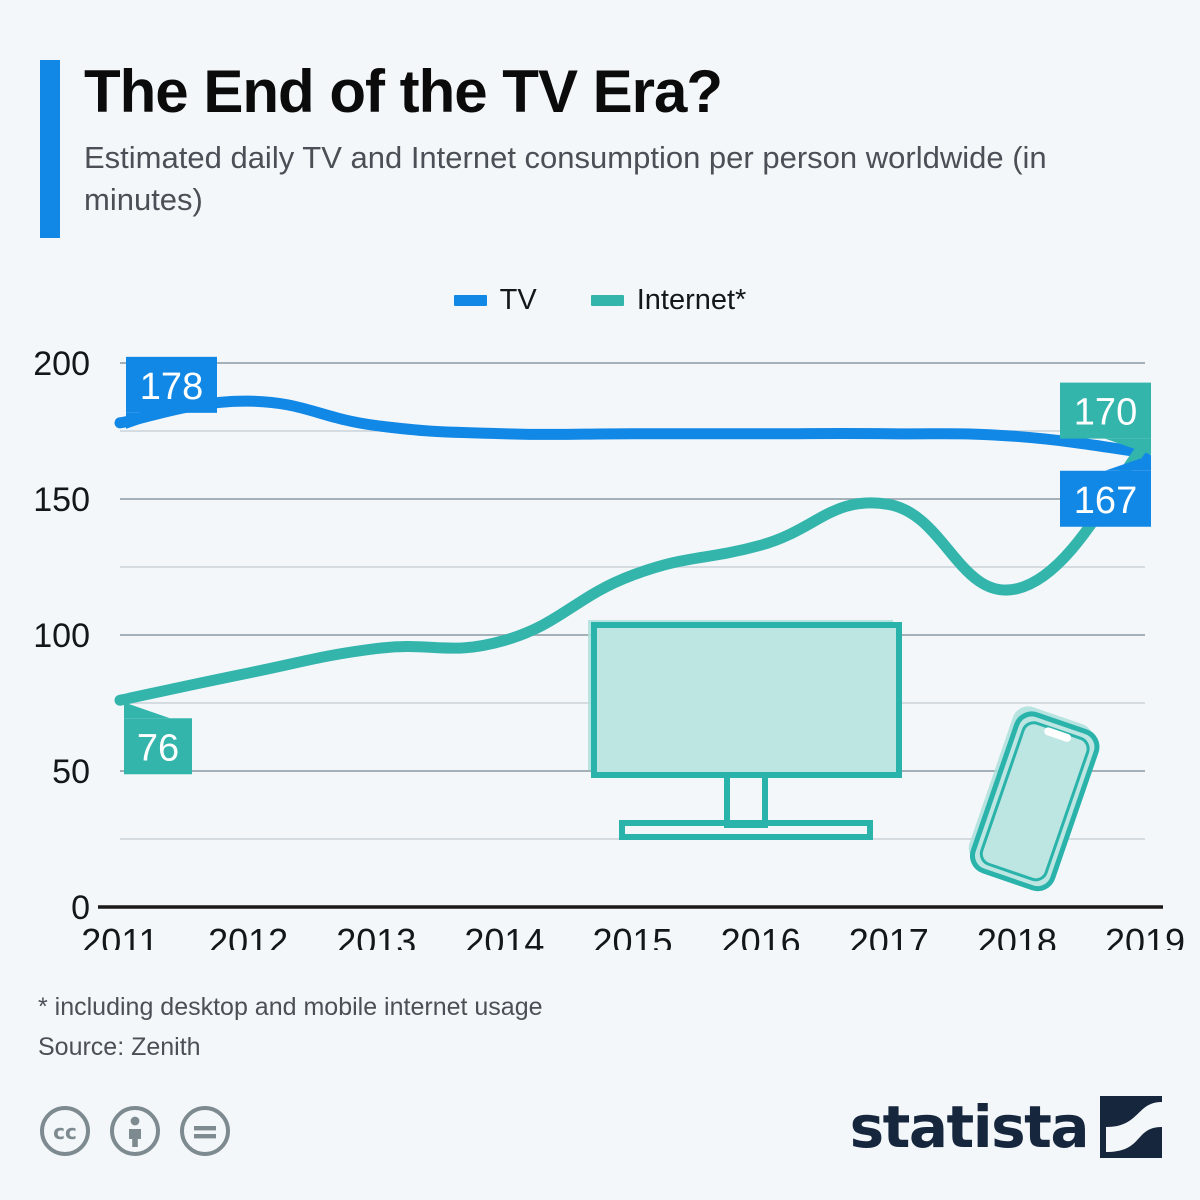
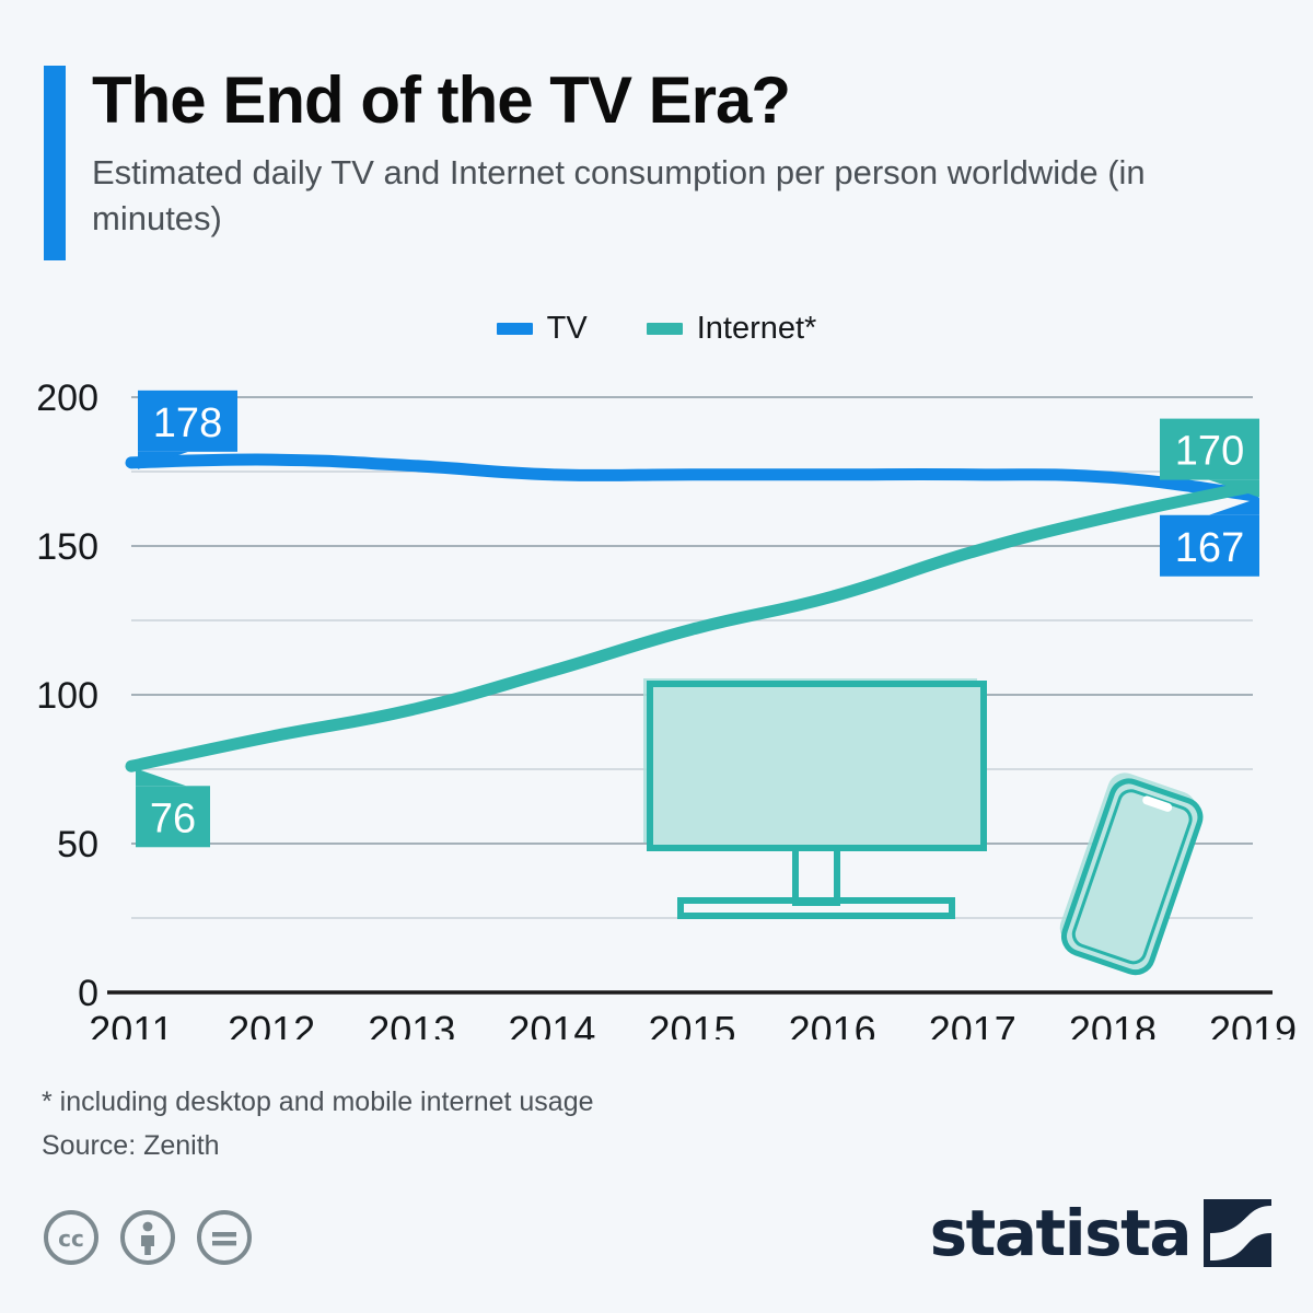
TV/2012: 186 -> 179
Internet*/2014: 98 -> 108
Internet*/2018: 117 -> 160
